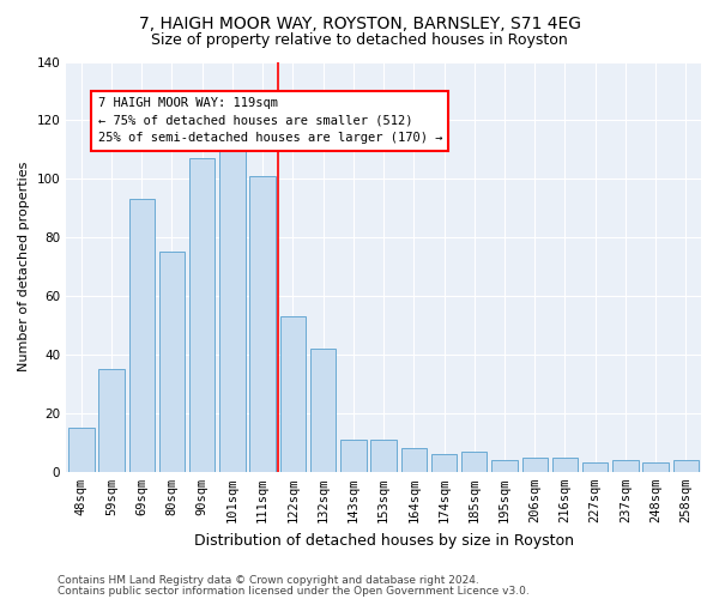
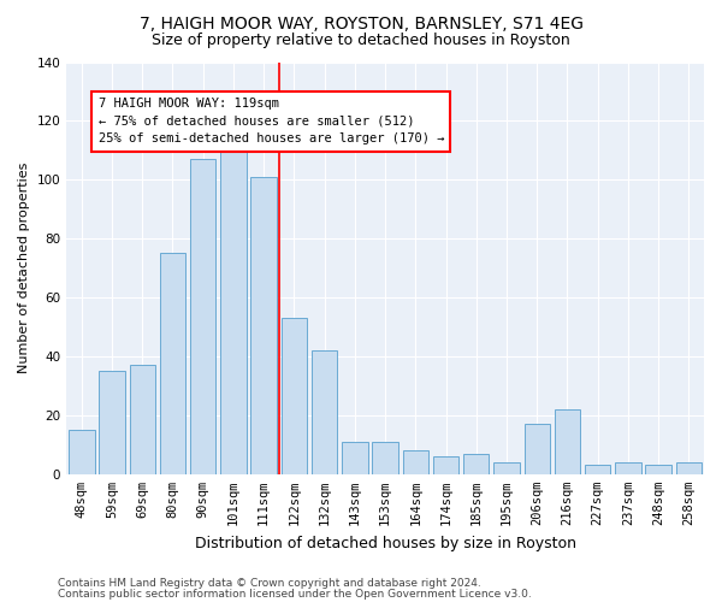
69sqm: 93 -> 37
206sqm: 5 -> 17
216sqm: 5 -> 22
